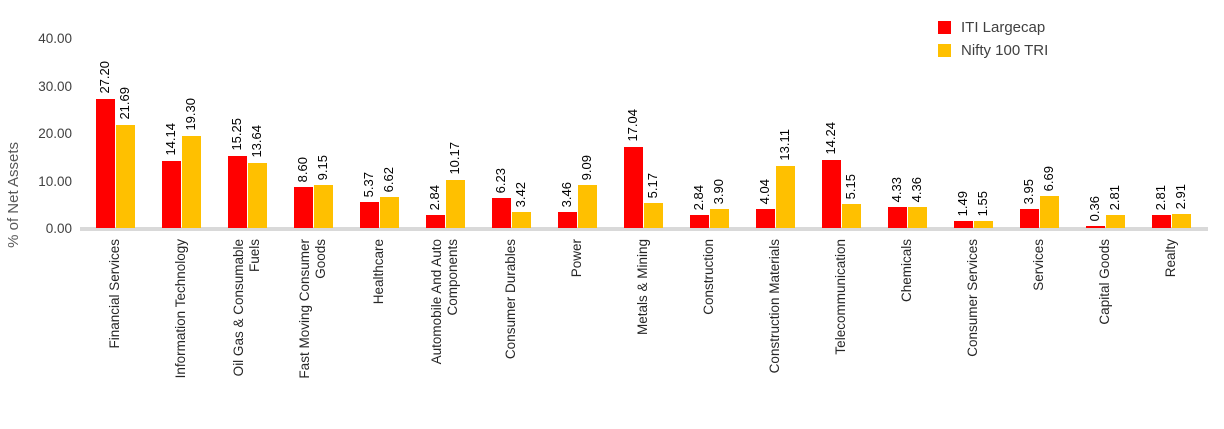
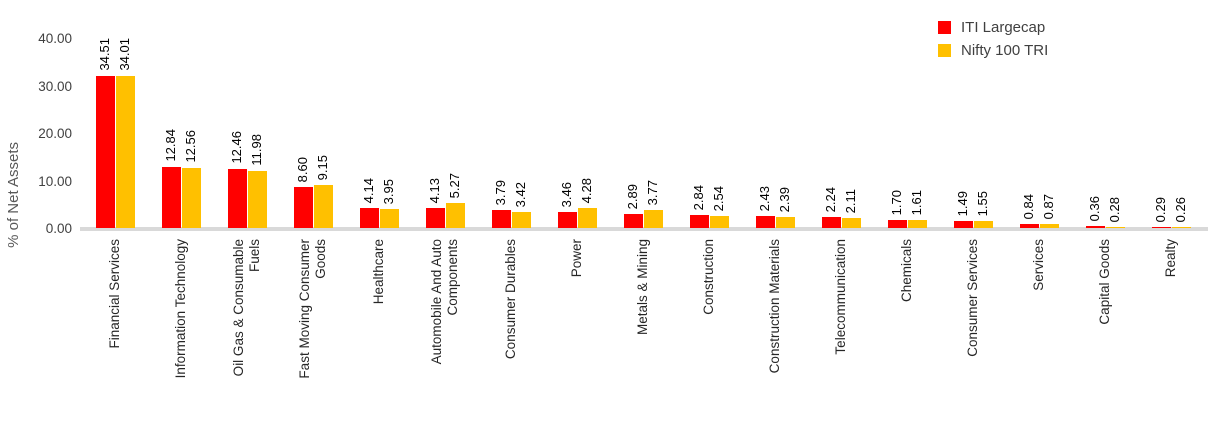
ITI Largecap/Financial Services: 27.20 -> 34.51
Nifty 100 TRI/Financial Services: 21.69 -> 34.01
ITI Largecap/Information Technology: 14.14 -> 12.84
Nifty 100 TRI/Information Technology: 19.30 -> 12.56
ITI Largecap/Oil Gas & Consumable Fuels: 15.25 -> 12.46
Nifty 100 TRI/Oil Gas & Consumable Fuels: 13.64 -> 11.98
ITI Largecap/Healthcare: 5.37 -> 4.14
Nifty 100 TRI/Healthcare: 6.62 -> 3.95
ITI Largecap/Automobile And Auto Components: 2.84 -> 4.13
Nifty 100 TRI/Automobile And Auto Components: 10.17 -> 5.27
ITI Largecap/Consumer Durables: 6.23 -> 3.79
Nifty 100 TRI/Power: 9.09 -> 4.28
ITI Largecap/Metals & Mining: 17.04 -> 2.89
Nifty 100 TRI/Metals & Mining: 5.17 -> 3.77
Nifty 100 TRI/Construction: 3.90 -> 2.54
ITI Largecap/Construction Materials: 4.04 -> 2.43
Nifty 100 TRI/Construction Materials: 13.11 -> 2.39
ITI Largecap/Telecommunication: 14.24 -> 2.24
Nifty 100 TRI/Telecommunication: 5.15 -> 2.11
ITI Largecap/Chemicals: 4.33 -> 1.70
Nifty 100 TRI/Chemicals: 4.36 -> 1.61
ITI Largecap/Services: 3.95 -> 0.84
Nifty 100 TRI/Services: 6.69 -> 0.87
Nifty 100 TRI/Capital Goods: 2.81 -> 0.28
ITI Largecap/Realty: 2.81 -> 0.29
Nifty 100 TRI/Realty: 2.91 -> 0.26
